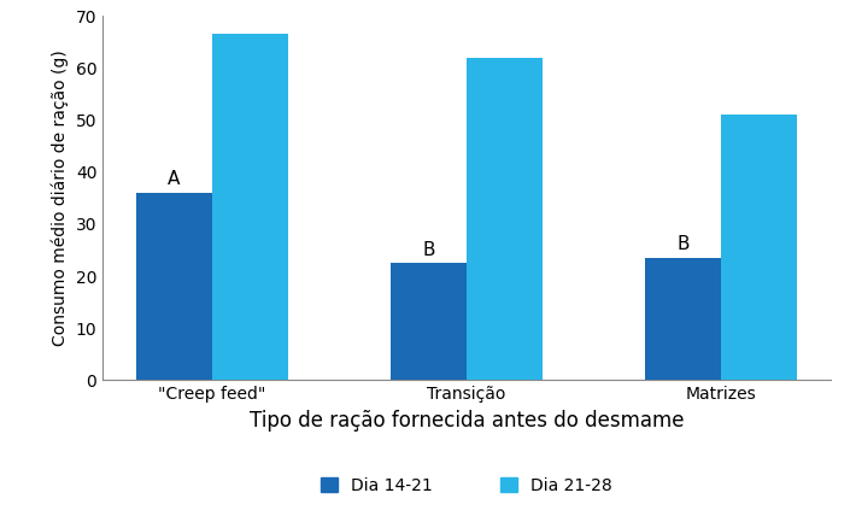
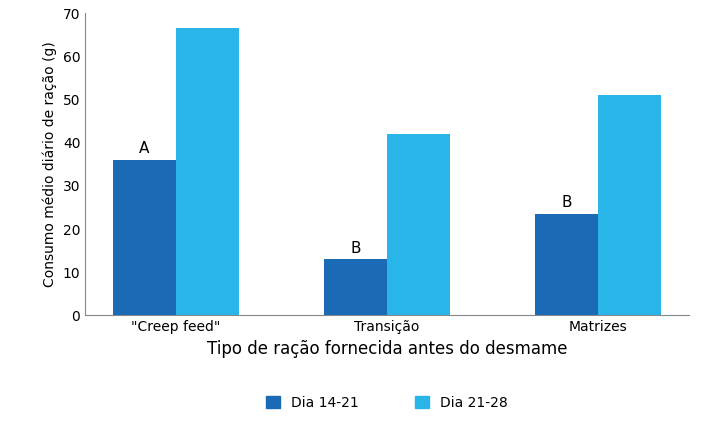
Dia 14-21/Transição: 22.5 -> 13.0
Dia 21-28/Transição: 62.0 -> 42.0
